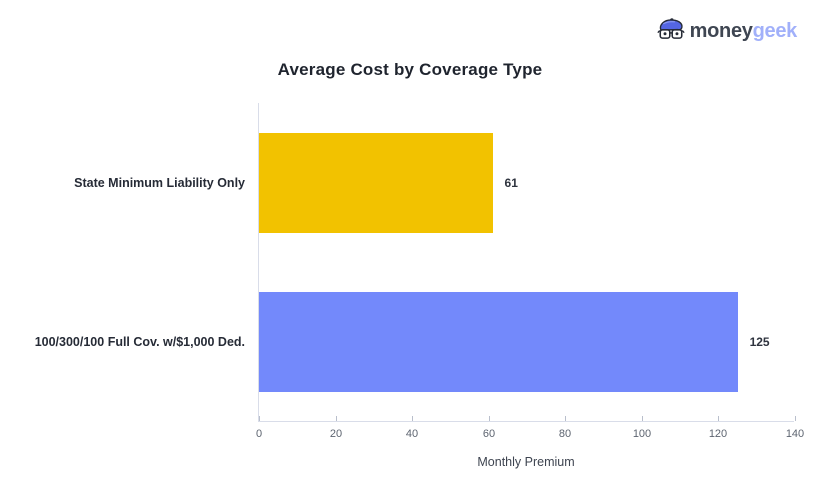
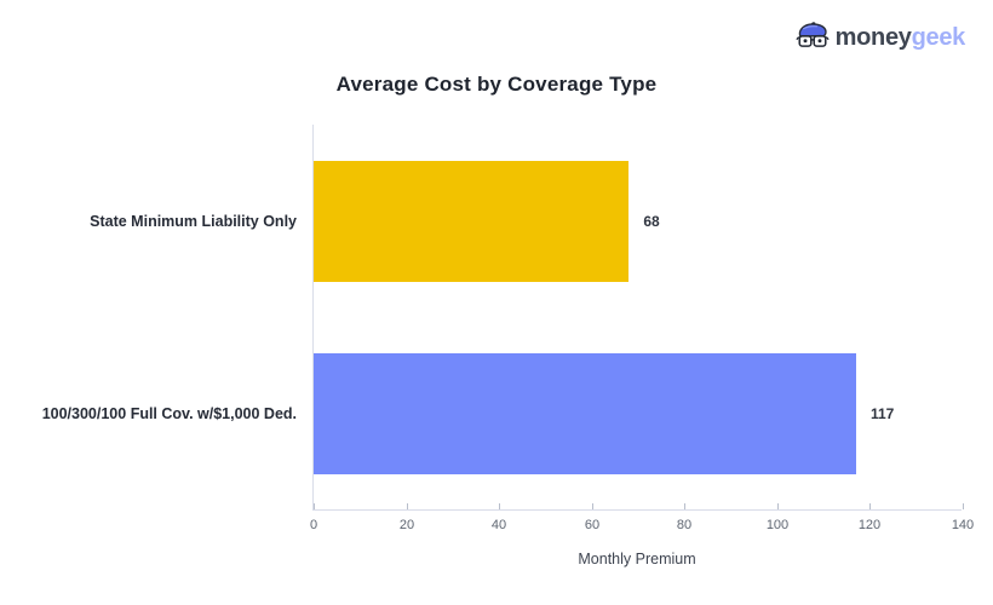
State Minimum Liability Only: 61 -> 68
100/300/100 Full Cov. w/$1,000 Ded.: 125 -> 117
